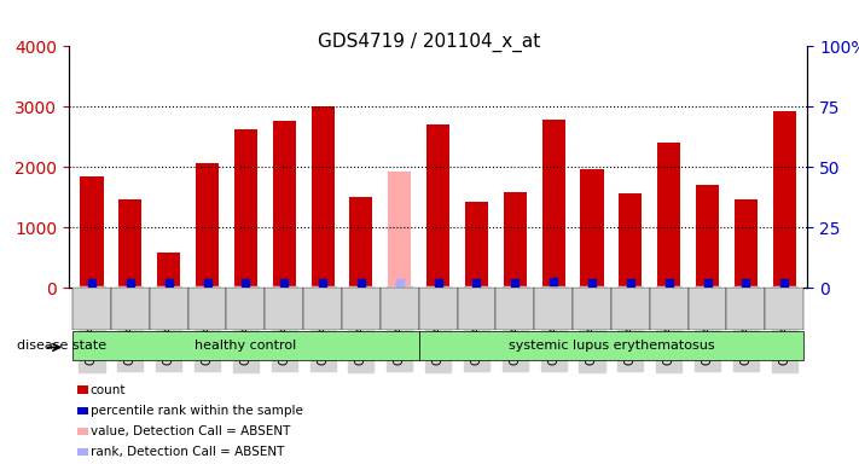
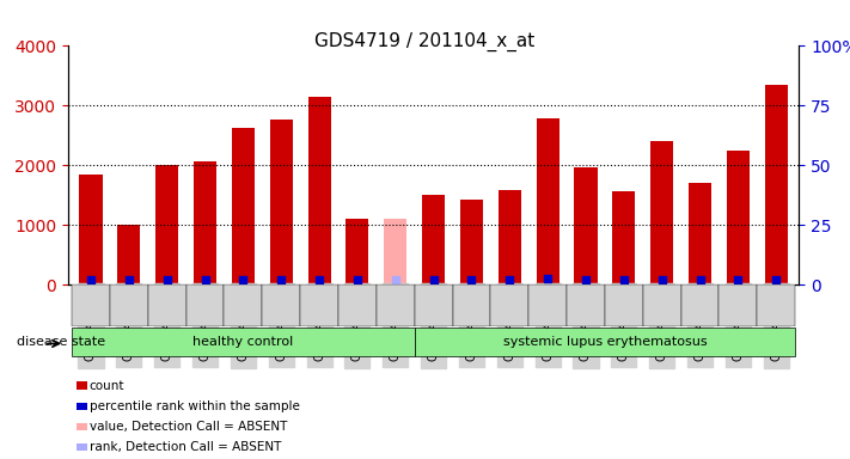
GSM349730: 1470 -> 1000
GSM349734: 580 -> 2000
GSM349744: 3000 -> 3150
GSM349745: 1510 -> 1100
GSM349746: 1930 -> 1100
GSM349747: 2700 -> 1500
GSM349769: 1460 -> 2250
GSM349770: 2920 -> 3350
